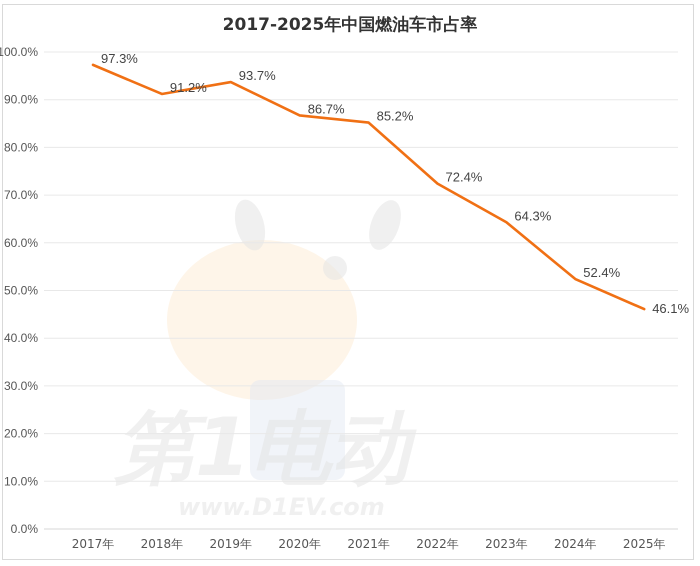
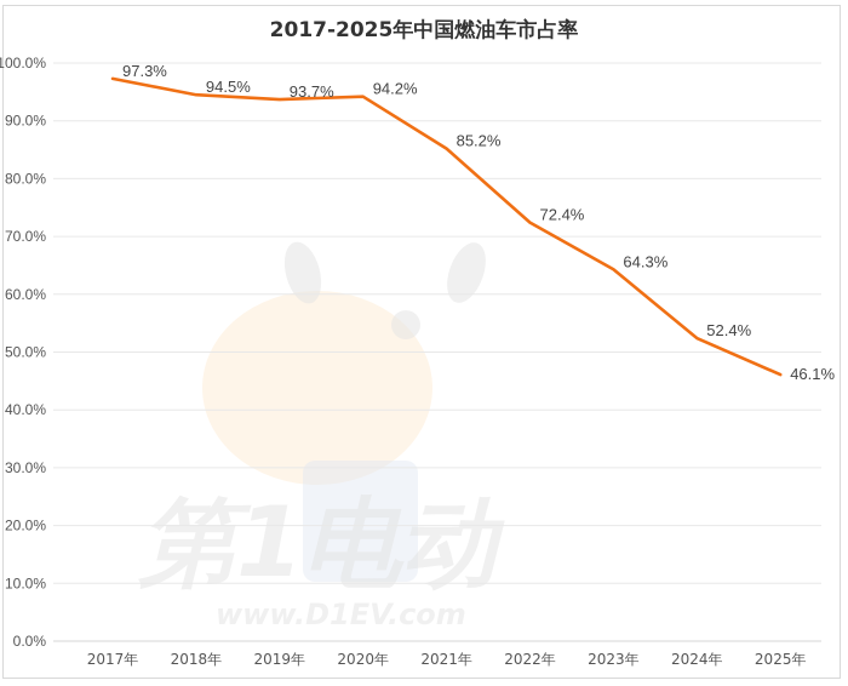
2018年: 91.2% -> 94.5%
2020年: 86.7% -> 94.2%
